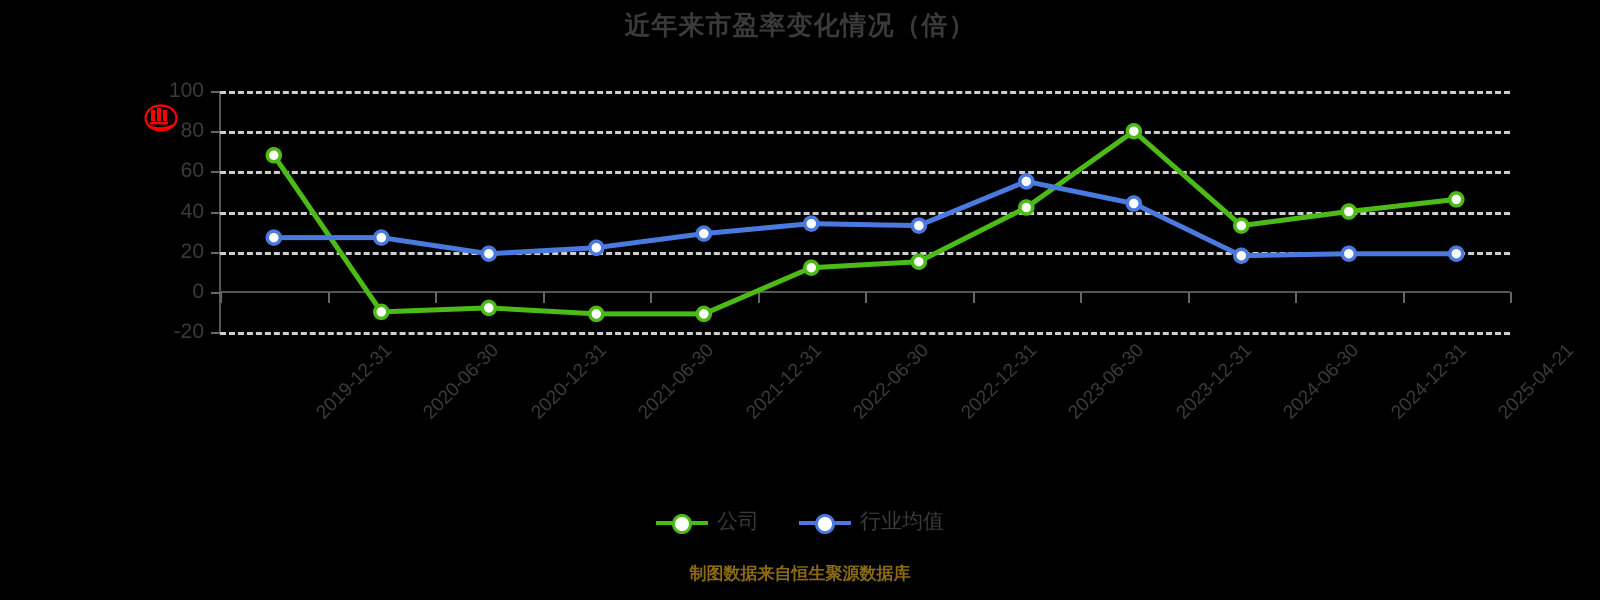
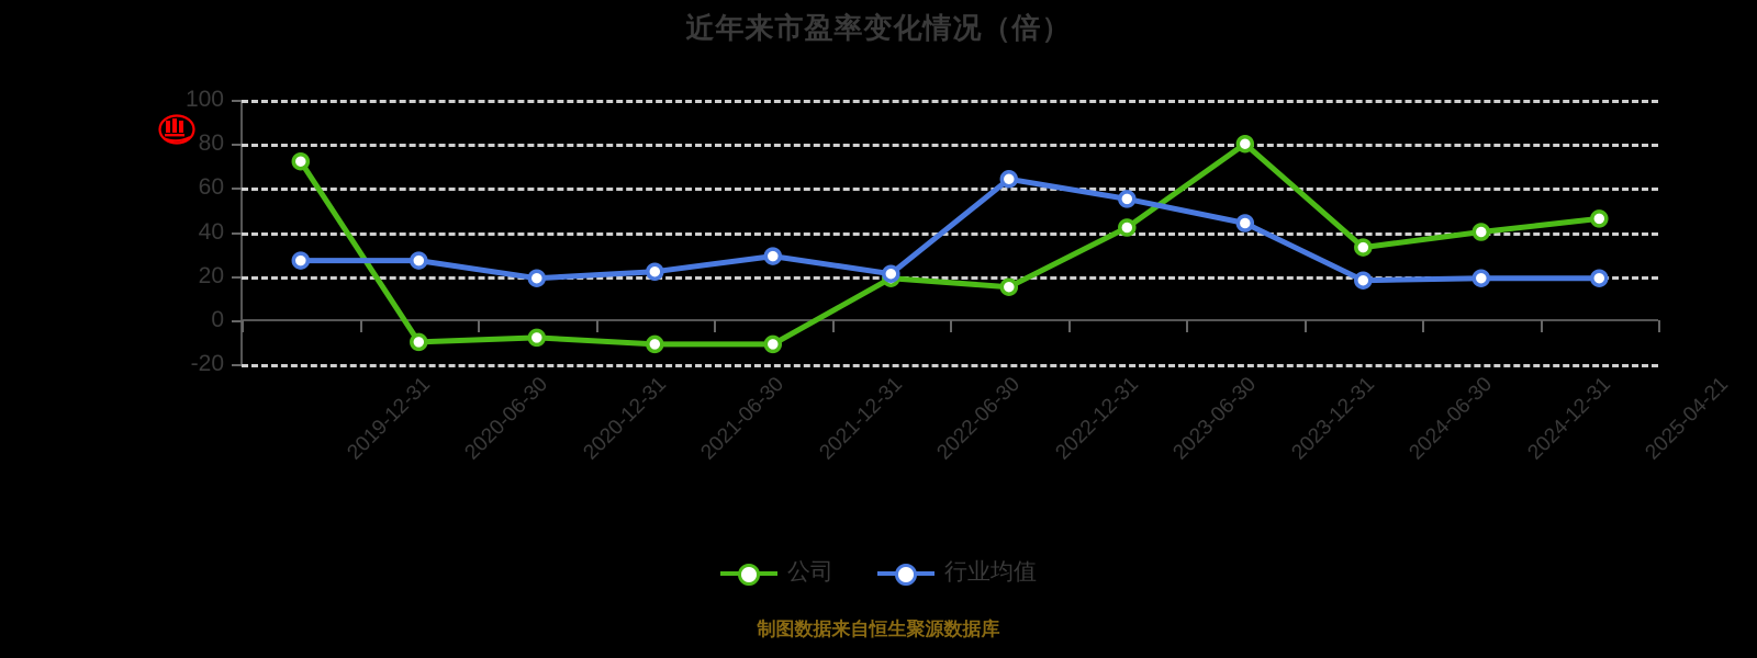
公司/2019-12-31: 68 -> 72
公司/2022-06-30: 12 -> 19
行业均值/2022-06-30: 34 -> 21
行业均值/2022-12-31: 33 -> 64
